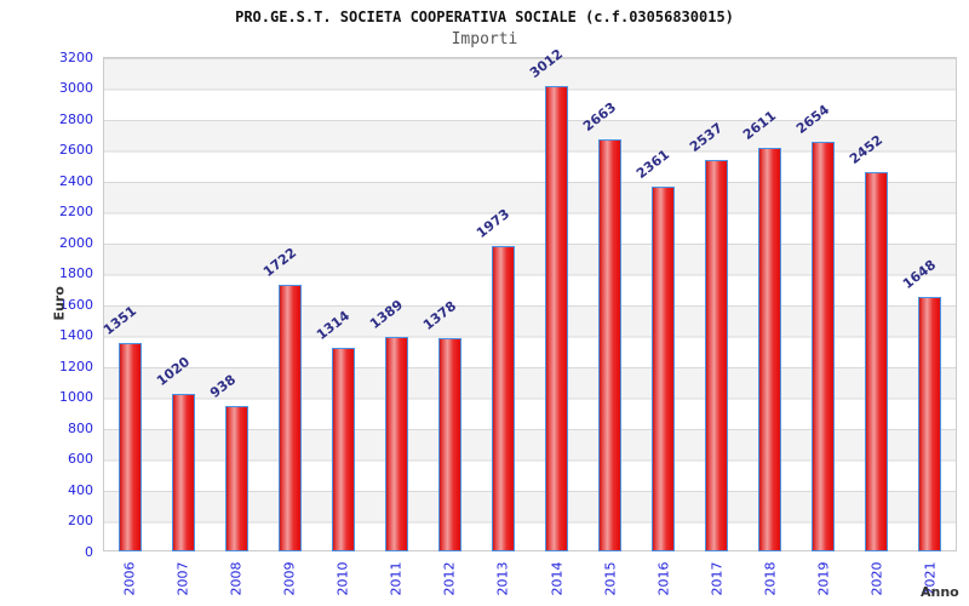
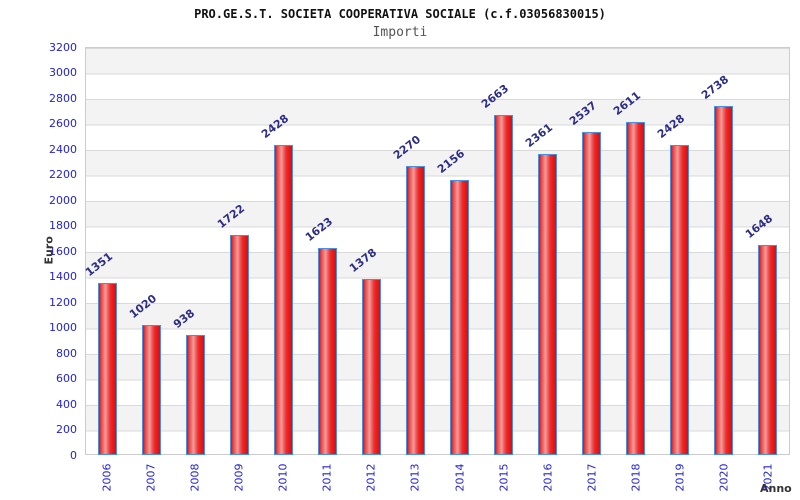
2010: 1314 -> 2428
2011: 1389 -> 1623
2013: 1973 -> 2270
2014: 3012 -> 2156
2019: 2654 -> 2428
2020: 2452 -> 2738
